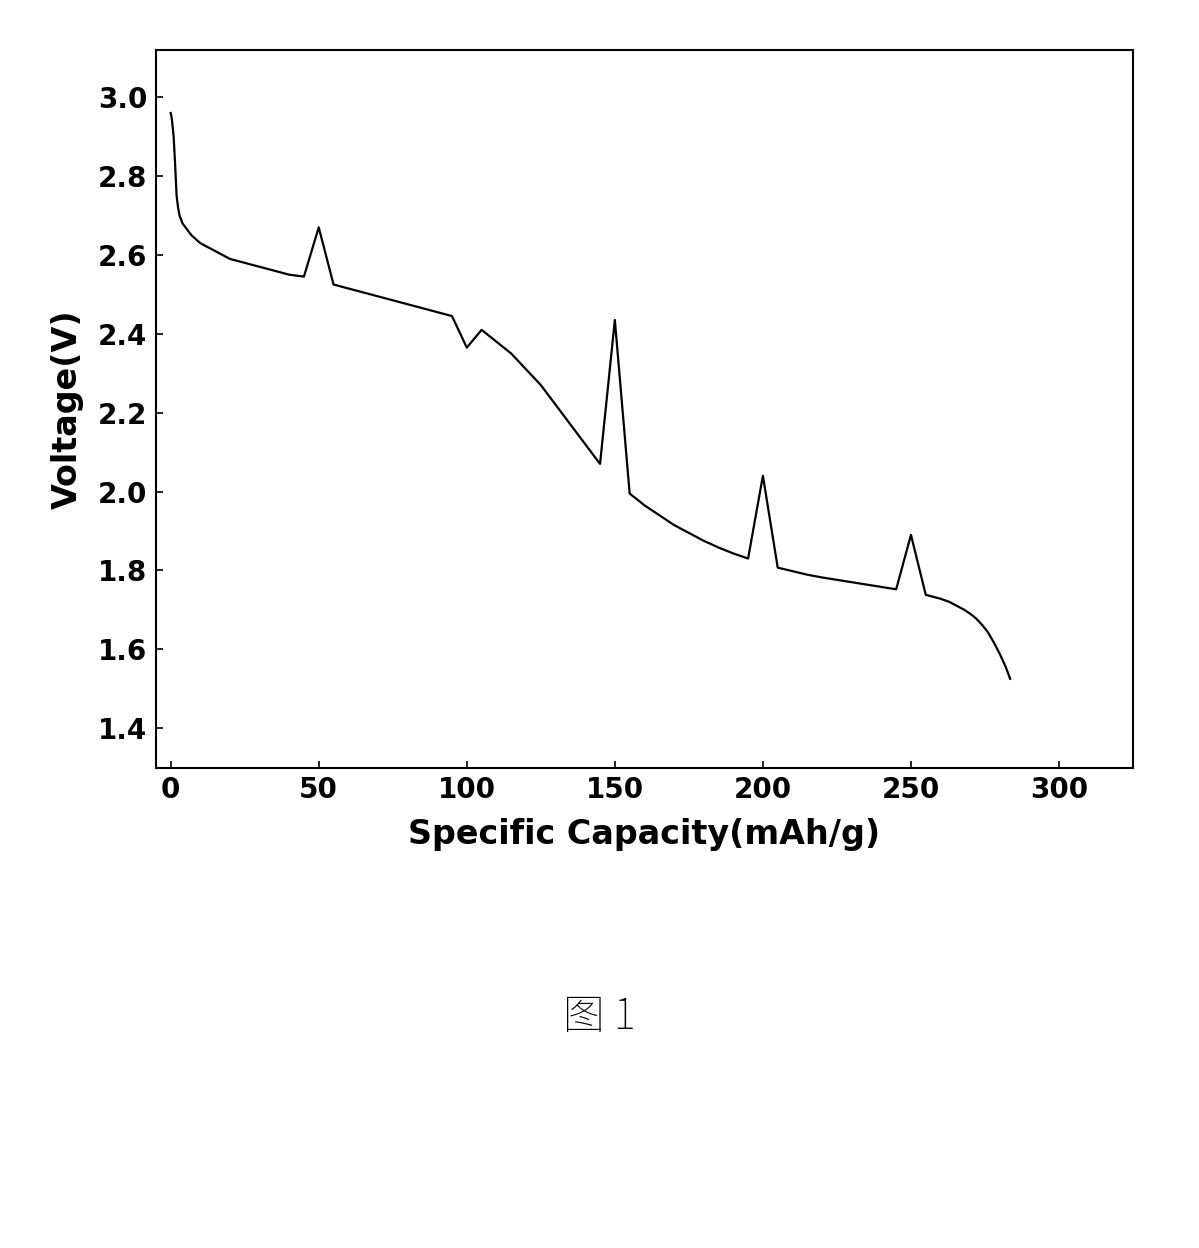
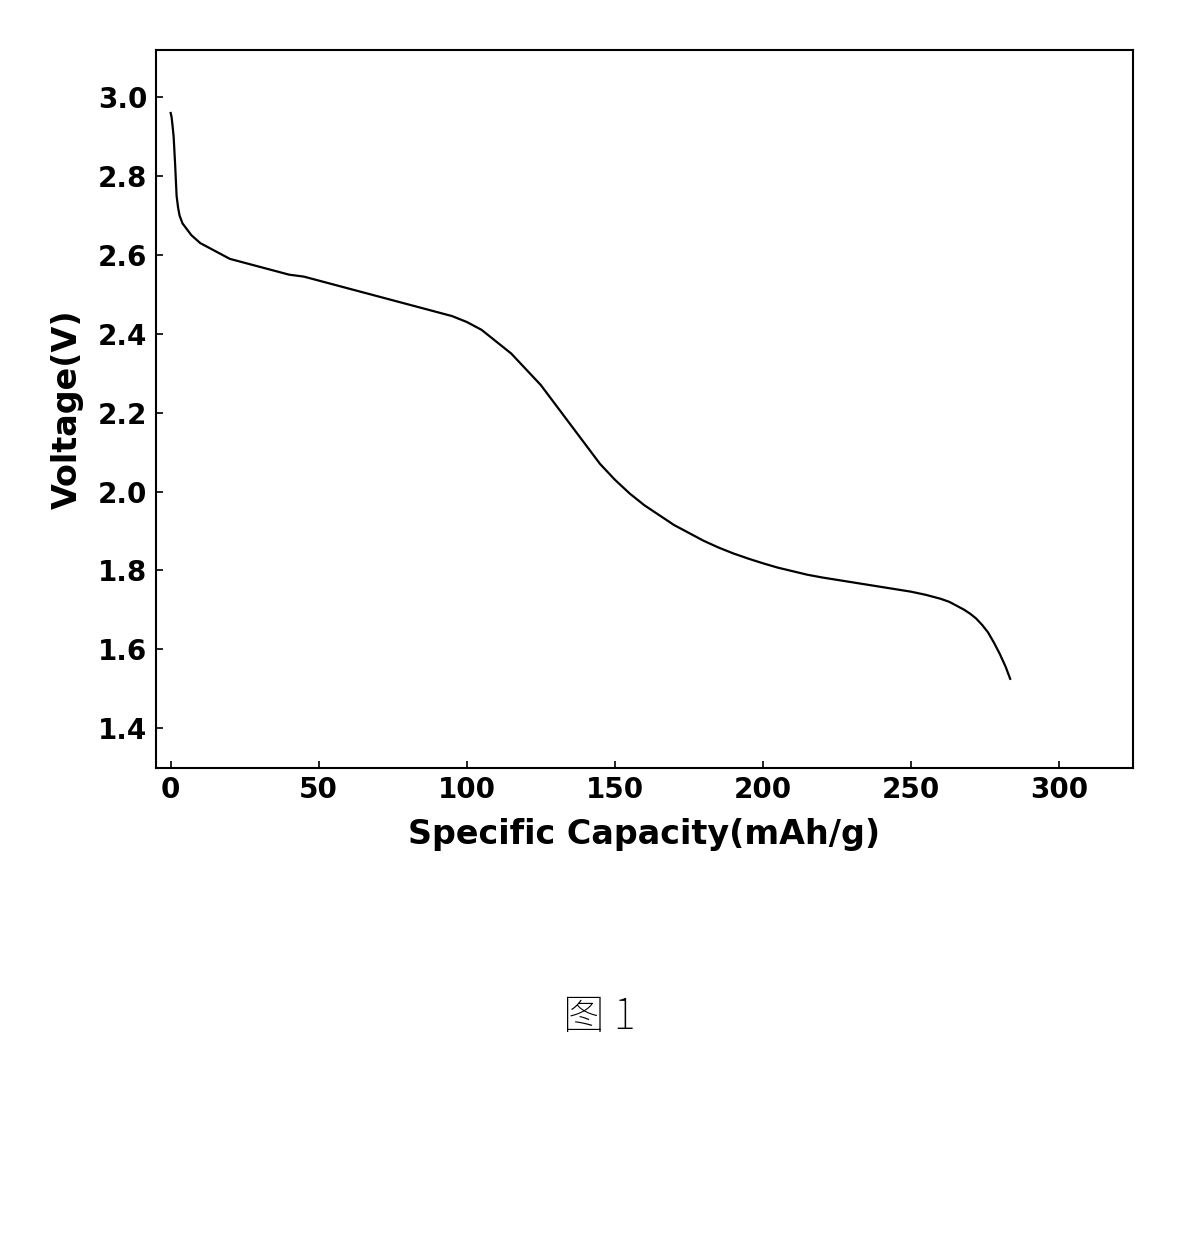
50: 2.670 -> 2.535
100: 2.365 -> 2.430
150: 2.435 -> 2.030
200: 2.040 -> 1.818
250: 1.890 -> 1.746
